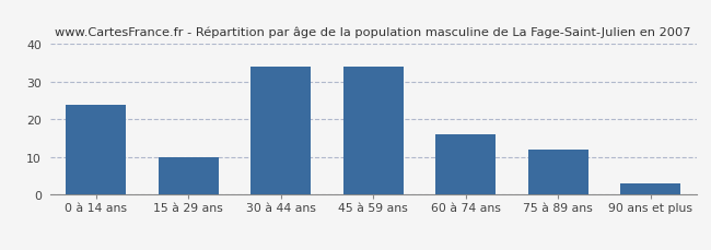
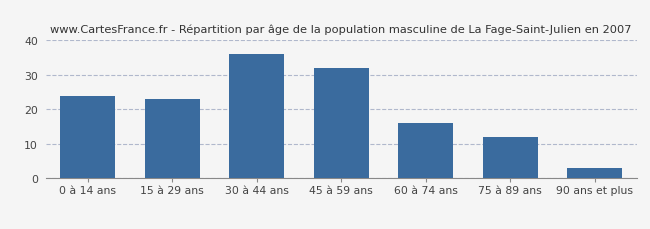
15 à 29 ans: 10 -> 23
30 à 44 ans: 34 -> 36
45 à 59 ans: 34 -> 32
